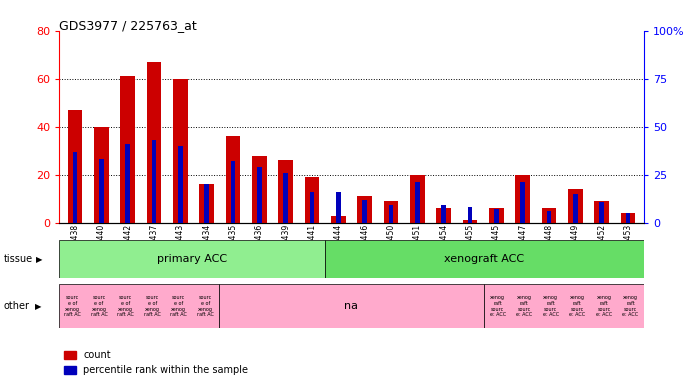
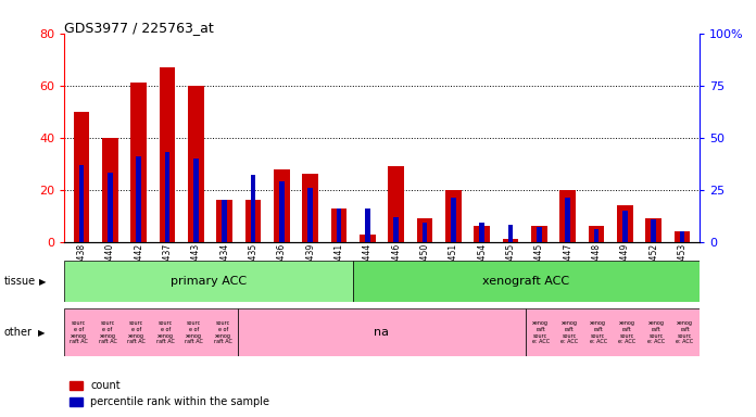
count/GSM718438: 47 -> 50
count/GSM718435: 36 -> 16
count/GSM718441: 19 -> 13
count/GSM718446: 11 -> 29
